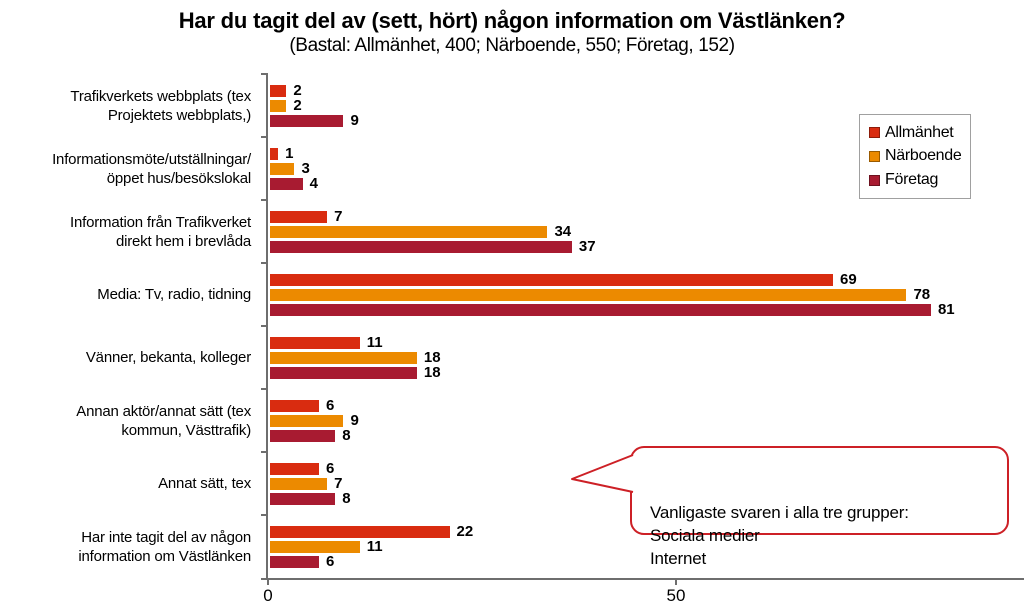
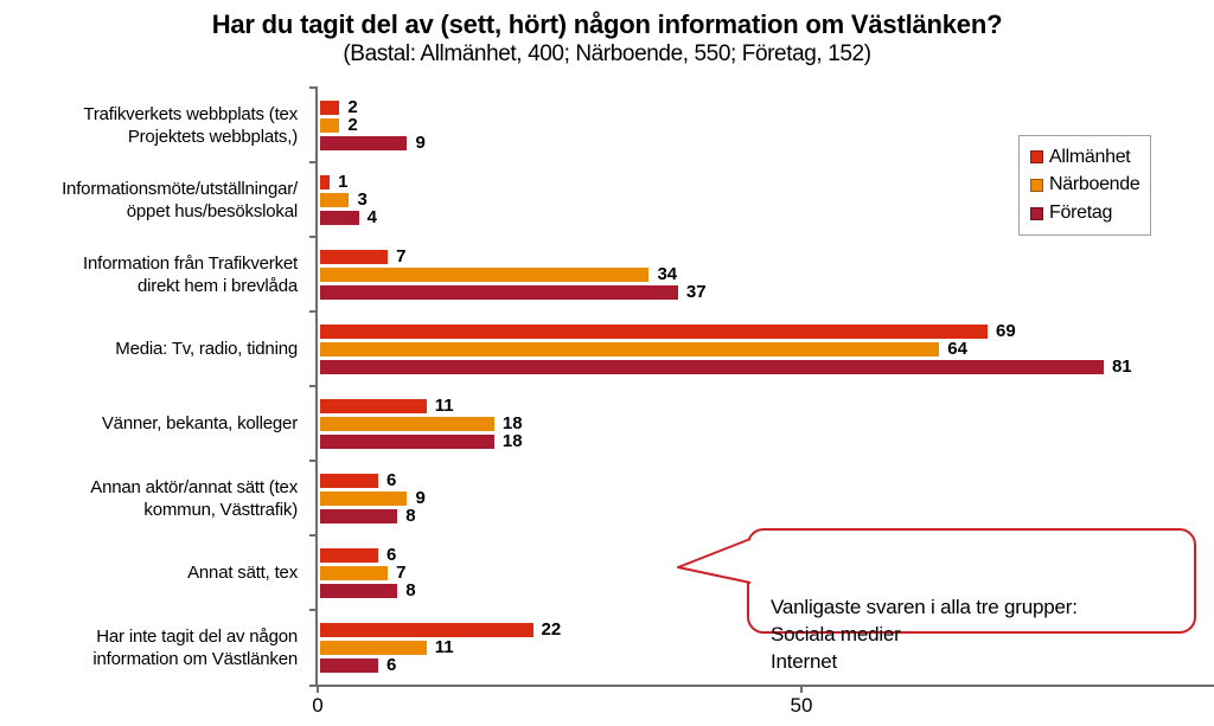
Närboende/Media: Tv, radio, tidning: 78 -> 64
